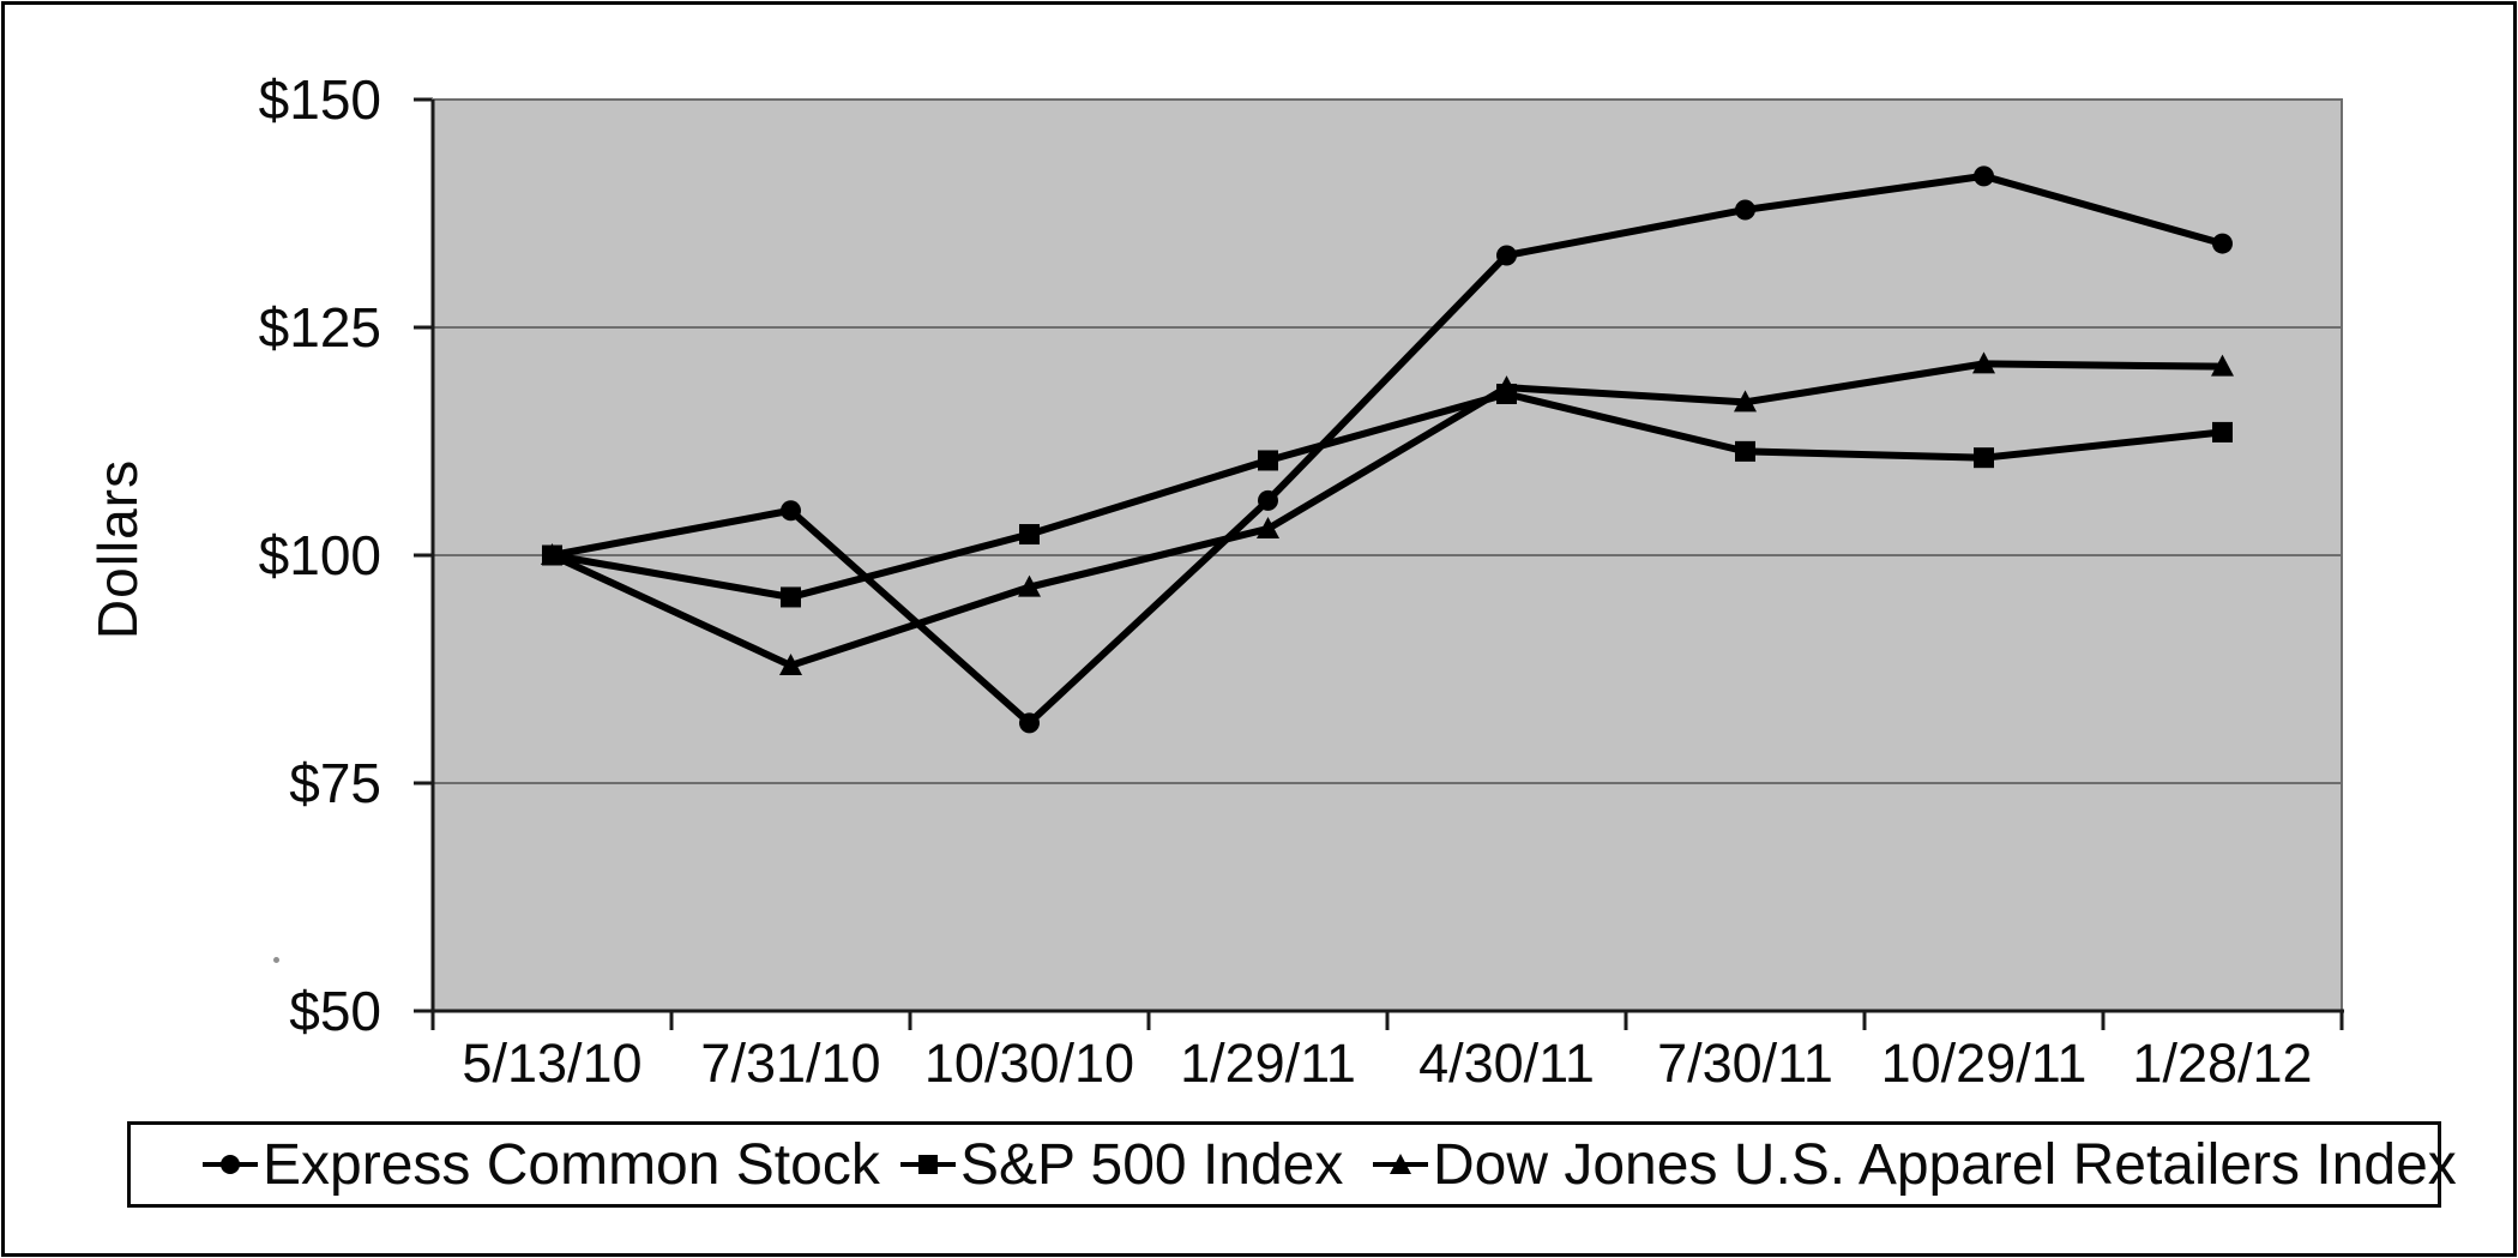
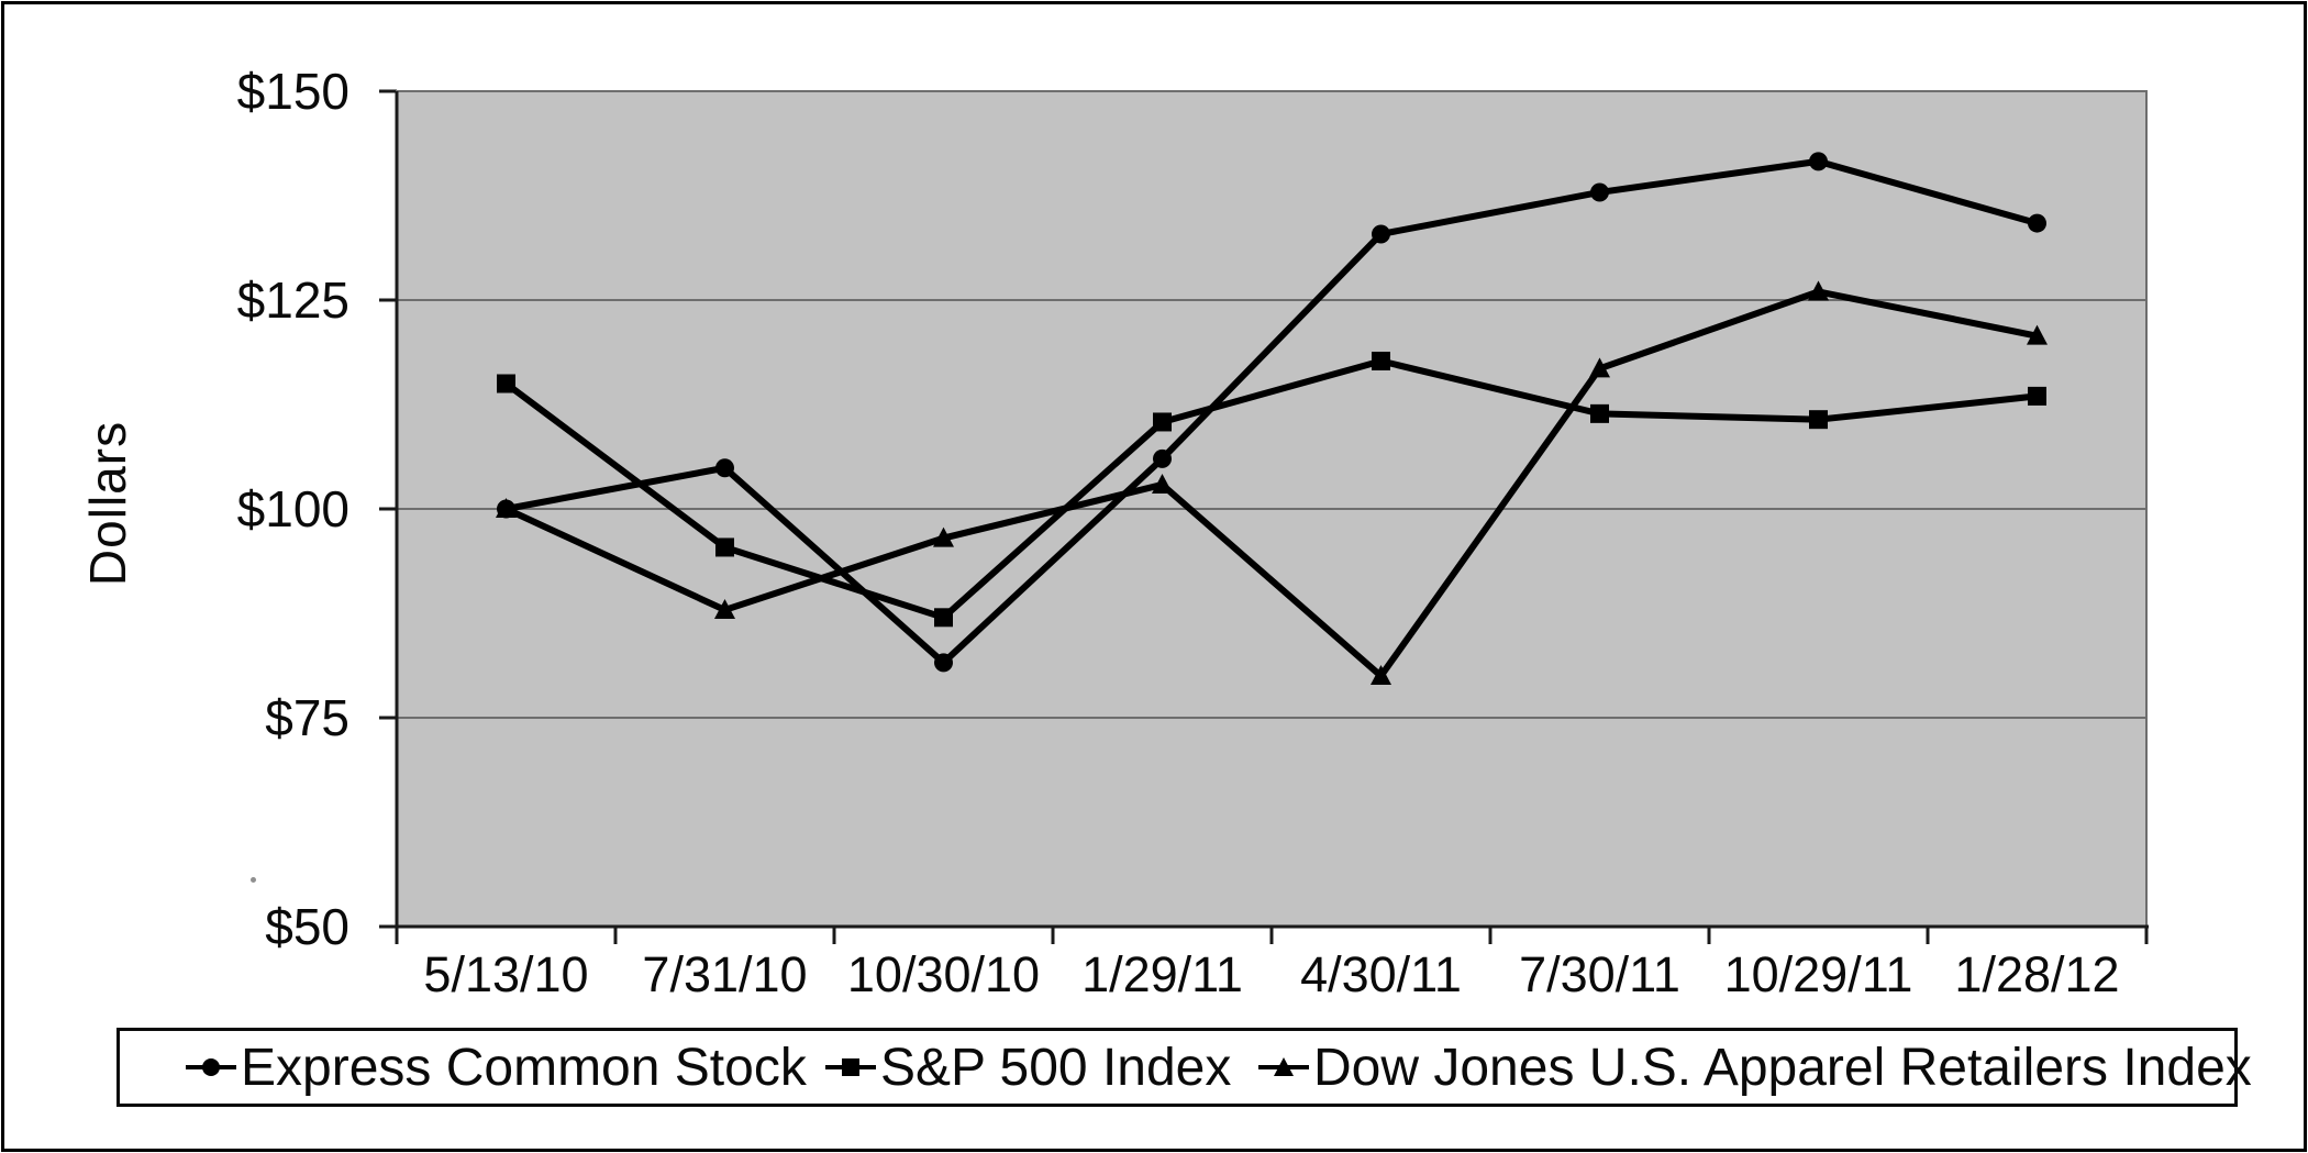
S&P 500 Index/5/13/10: $100 -> $115
S&P 500 Index/10/30/10: $102 -> $87
Dow Jones U.S. Apparel Retailers Index/4/30/11: $118 -> $80
Dow Jones U.S. Apparel Retailers Index/10/29/11: $121 -> $126
